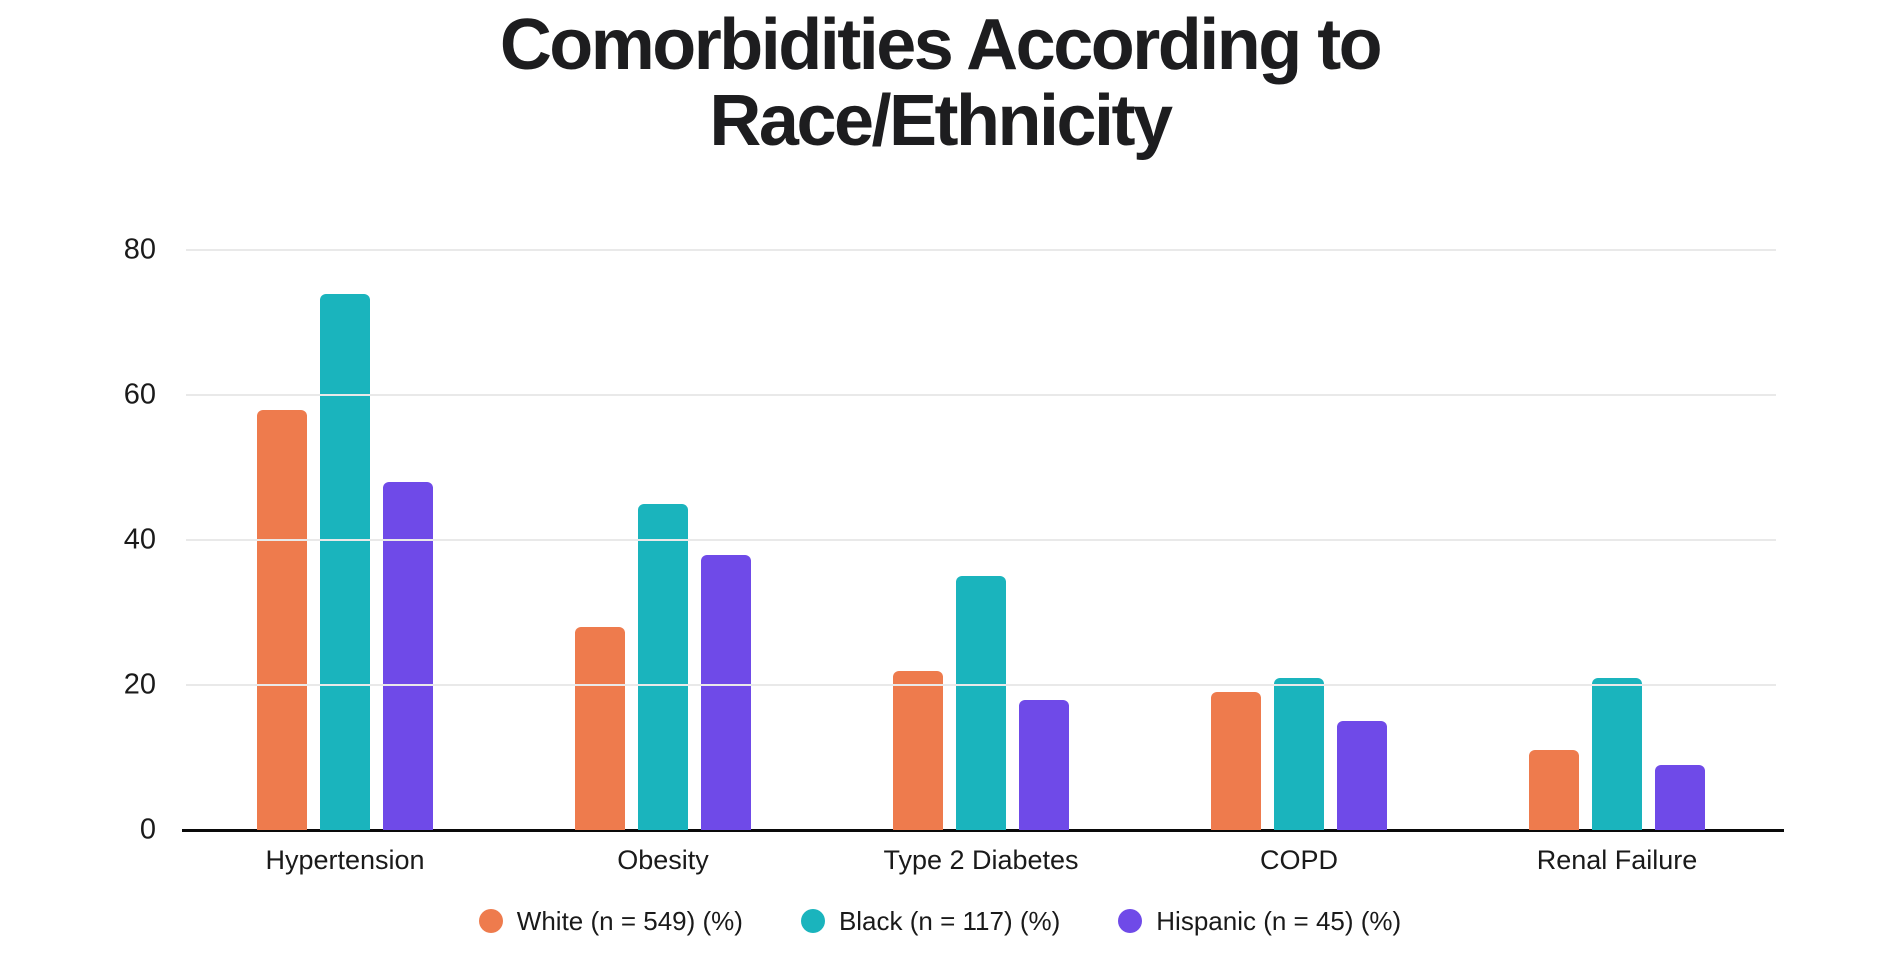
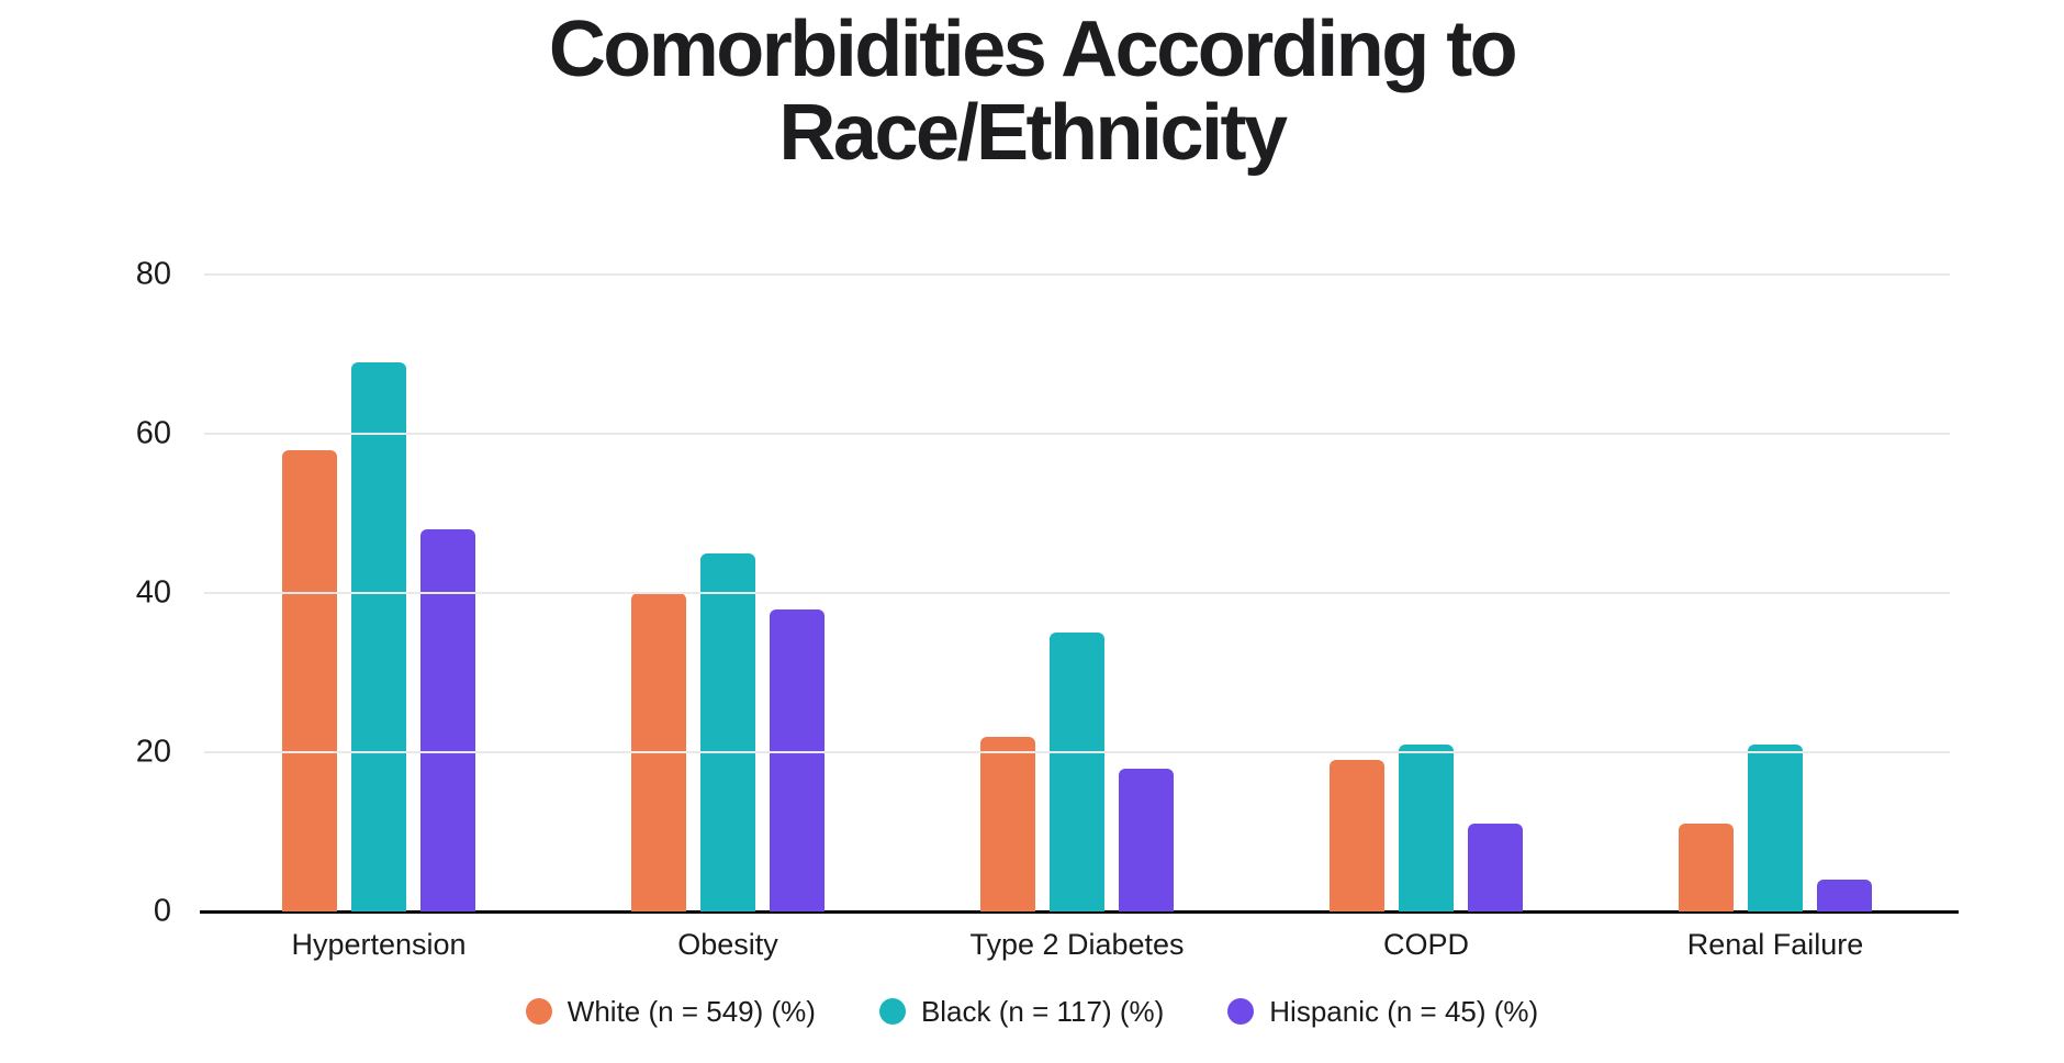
Black (n = 117) (%)/Hypertension: 74 -> 69
White (n = 549) (%)/Obesity: 28 -> 40
Hispanic (n = 45) (%)/COPD: 15 -> 11
Hispanic (n = 45) (%)/Renal Failure: 9 -> 4
